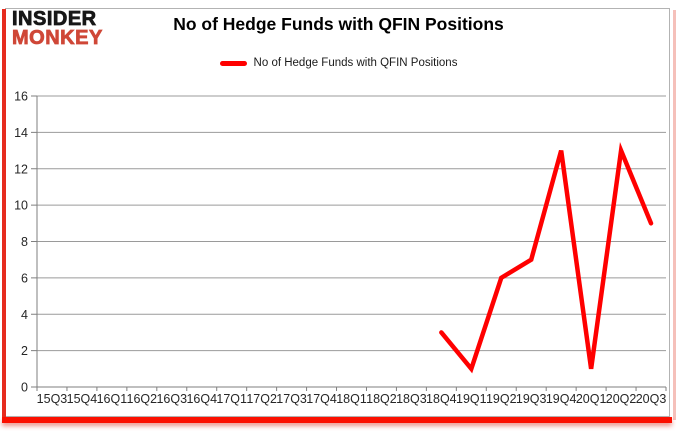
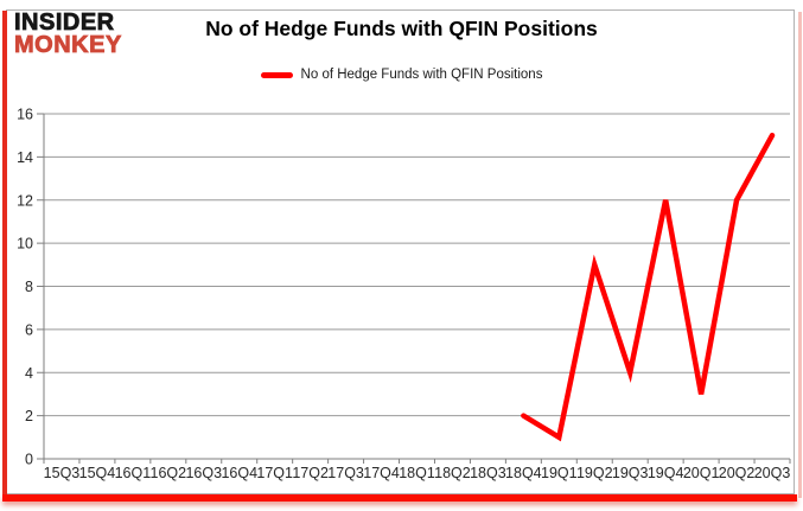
18Q4: 3 -> 2
19Q2: 6 -> 9
19Q3: 7 -> 4
19Q4: 13 -> 12
20Q1: 1 -> 3
20Q2: 13 -> 12
20Q3: 9 -> 15
